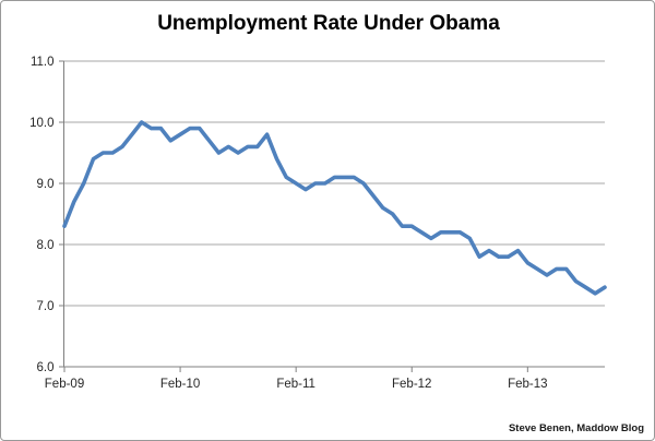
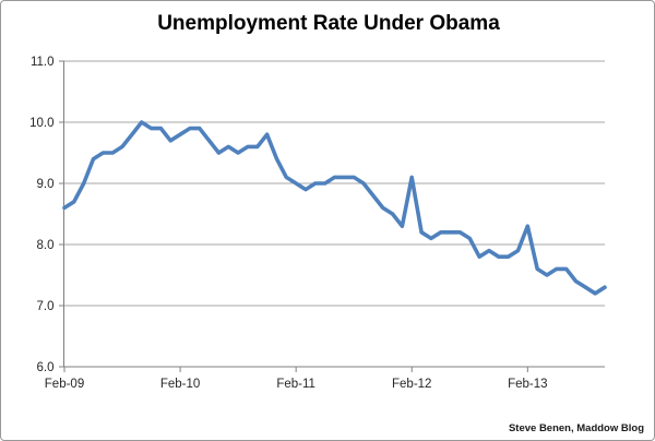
Feb-09: 8.3 -> 8.6
Feb-12: 8.3 -> 9.1
Feb-13: 7.7 -> 8.3
